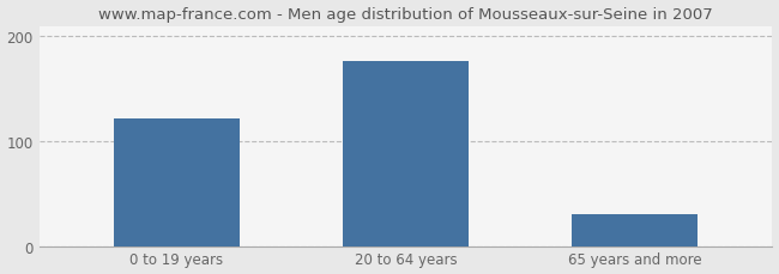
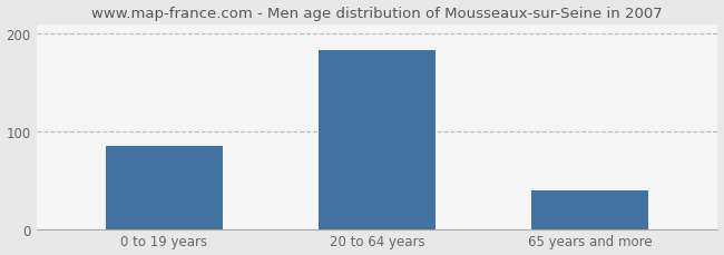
0 to 19 years: 122 -> 85
20 to 64 years: 176 -> 183
65 years and more: 30 -> 40
